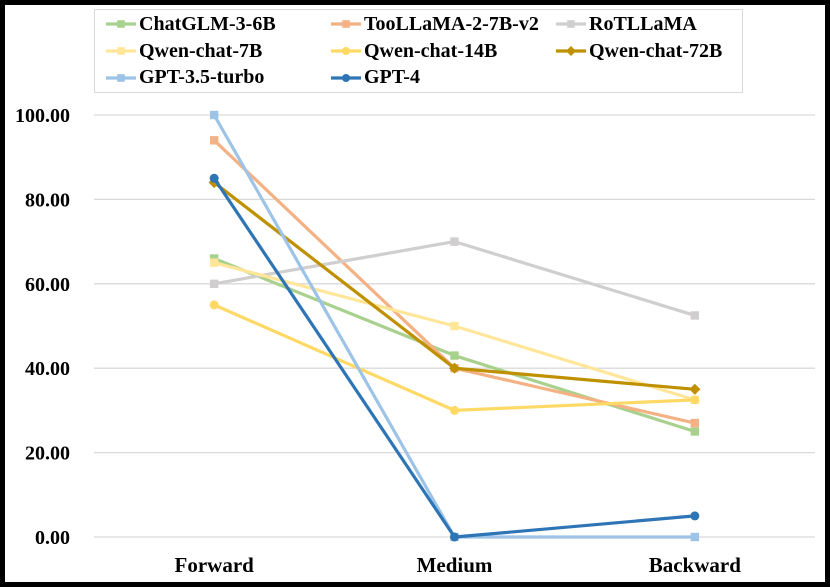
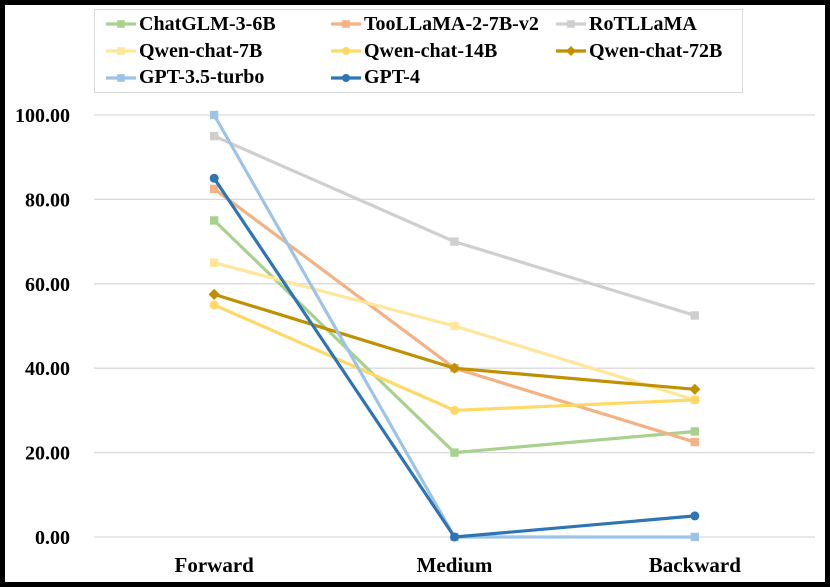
ChatGLM-3-6B/Forward: 66 -> 75
TooLLaMA-2-7B-v2/Forward: 94 -> 82
RoTLLaMA/Forward: 60 -> 95
Qwen-chat-72B/Forward: 84 -> 58
ChatGLM-3-6B/Medium: 43 -> 20
TooLLaMA-2-7B-v2/Backward: 27 -> 22
